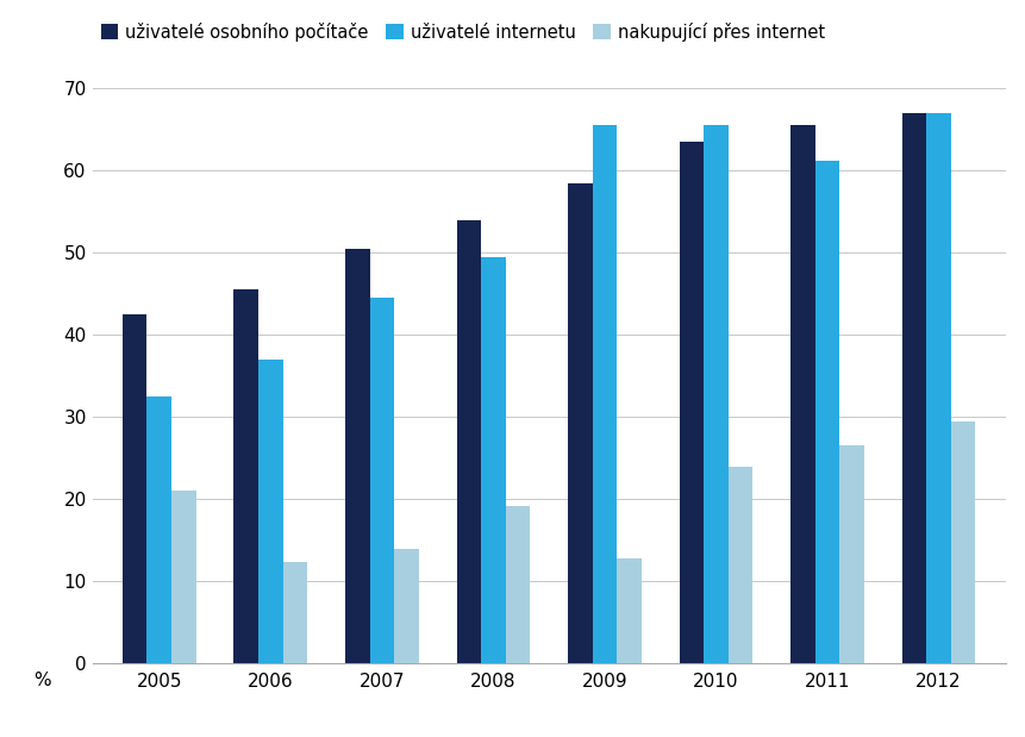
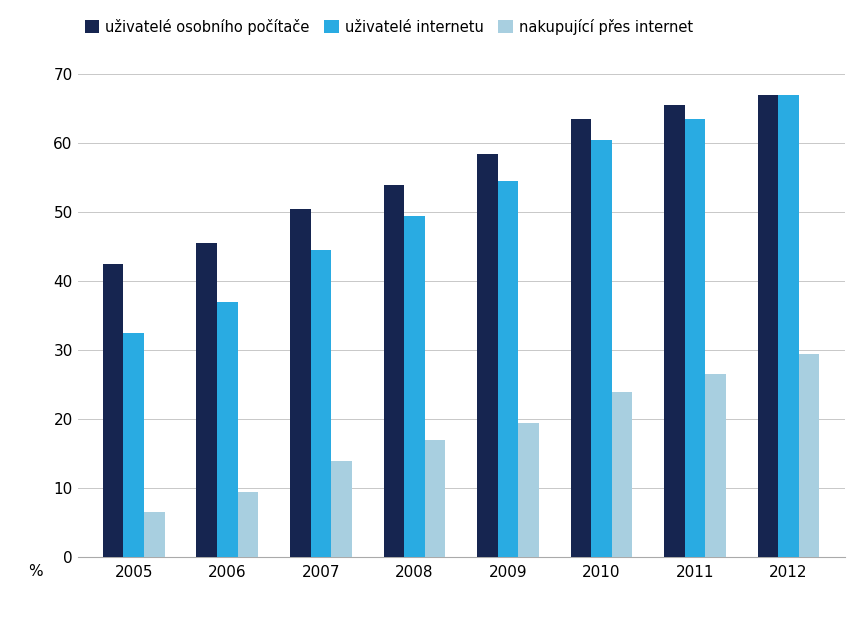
nakupující přes internet/2005: 21.0 -> 6.5
nakupující přes internet/2006: 12.4 -> 9.5
nakupující přes internet/2008: 19.2 -> 17.0
uživatelé internetu/2009: 65.6 -> 54.5
nakupující přes internet/2009: 12.8 -> 19.5
uživatelé internetu/2010: 65.6 -> 60.5
uživatelé internetu/2011: 61.2 -> 63.5
